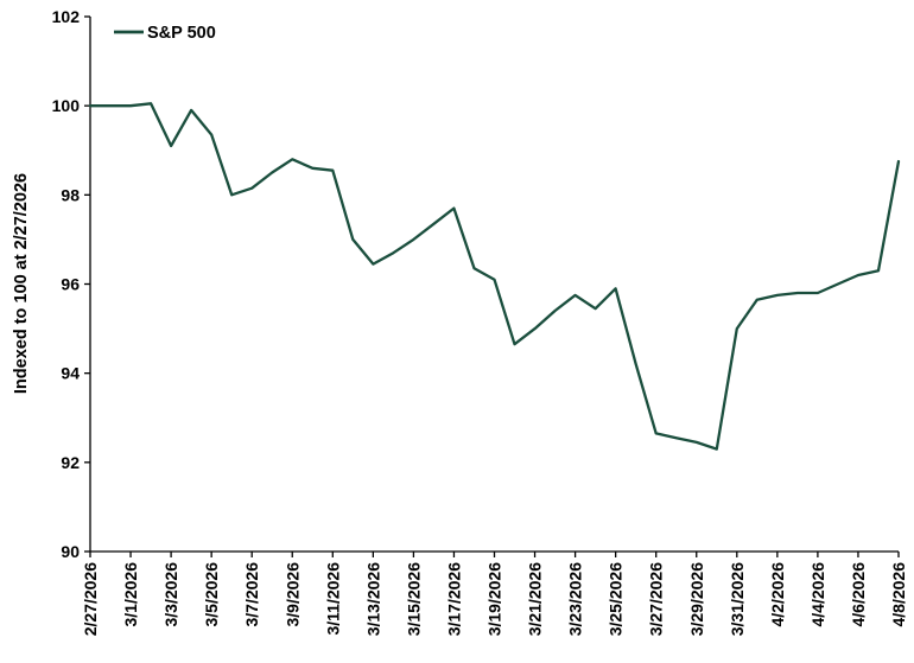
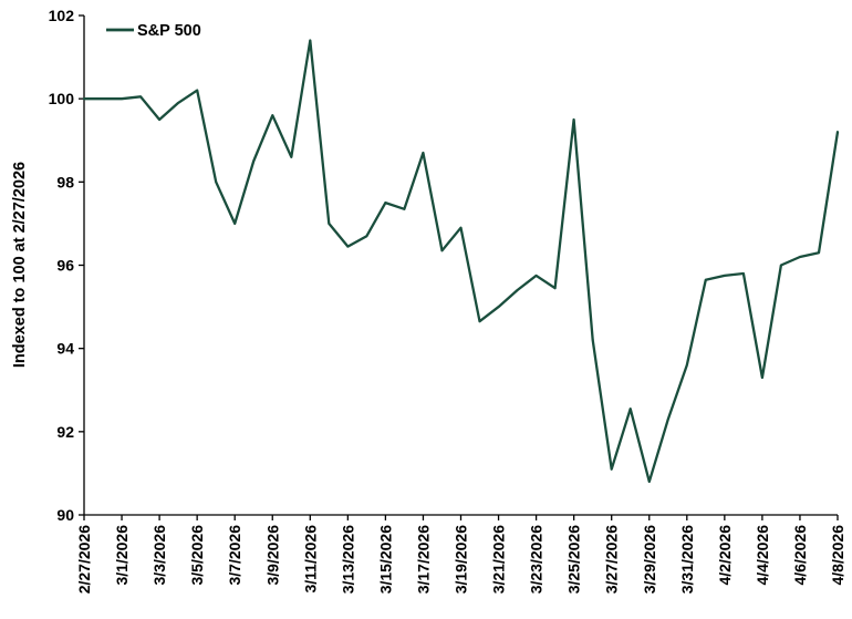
3/3/2026: 99.1 -> 99.5
3/5/2026: 99.3 -> 100.2
3/7/2026: 98.2 -> 97.0
3/9/2026: 98.8 -> 99.6
3/11/2026: 98.5 -> 101.4
3/15/2026: 97.0 -> 97.5
3/17/2026: 97.7 -> 98.7
3/19/2026: 96.1 -> 96.9
3/25/2026: 95.9 -> 99.5
3/27/2026: 92.7 -> 91.1
3/29/2026: 92.5 -> 90.8
3/31/2026: 95.0 -> 93.6
4/4/2026: 95.8 -> 93.3
4/8/2026: 98.8 -> 99.2
